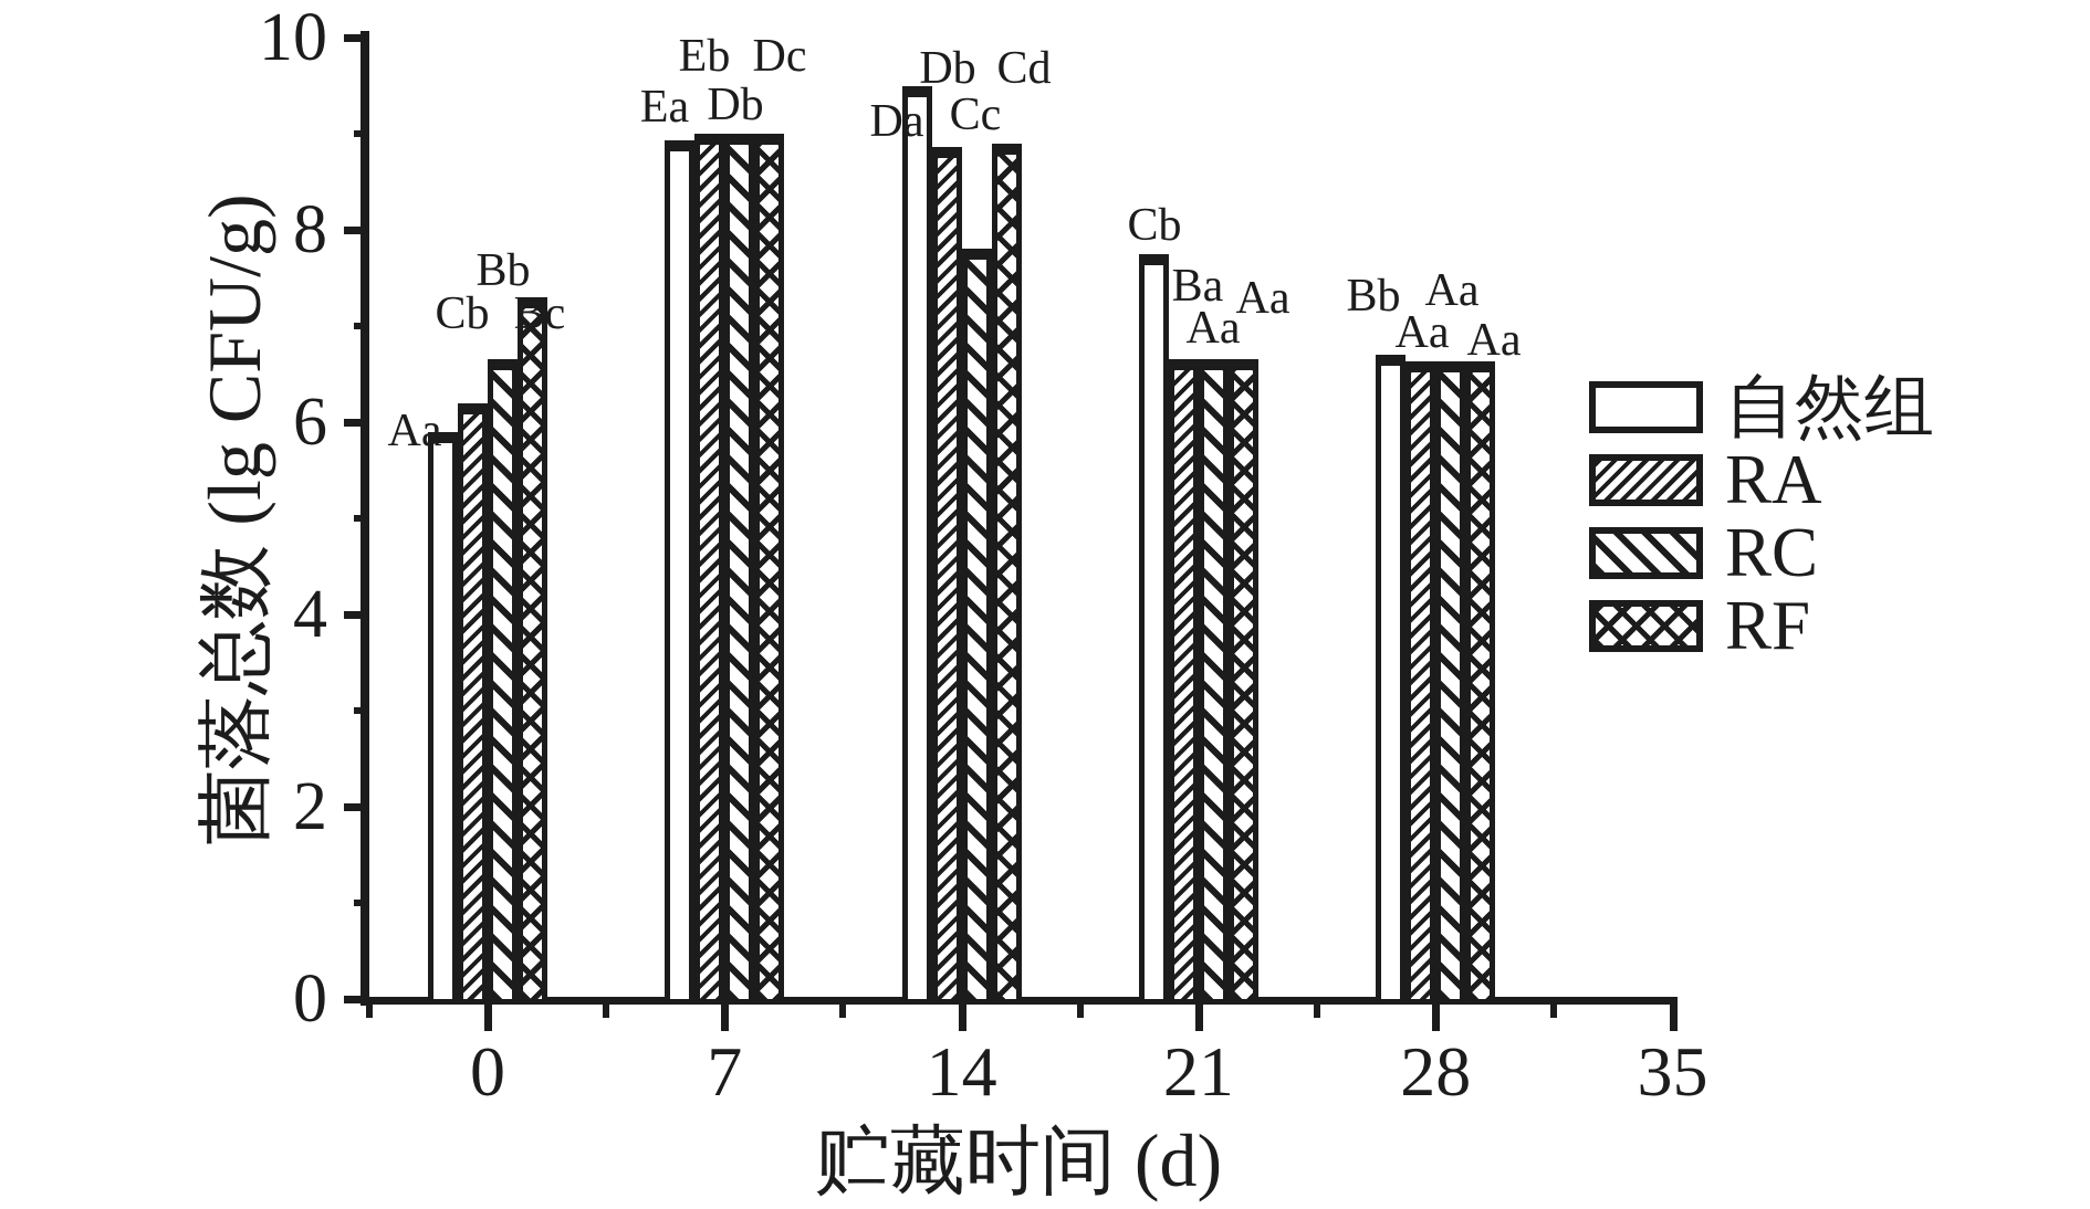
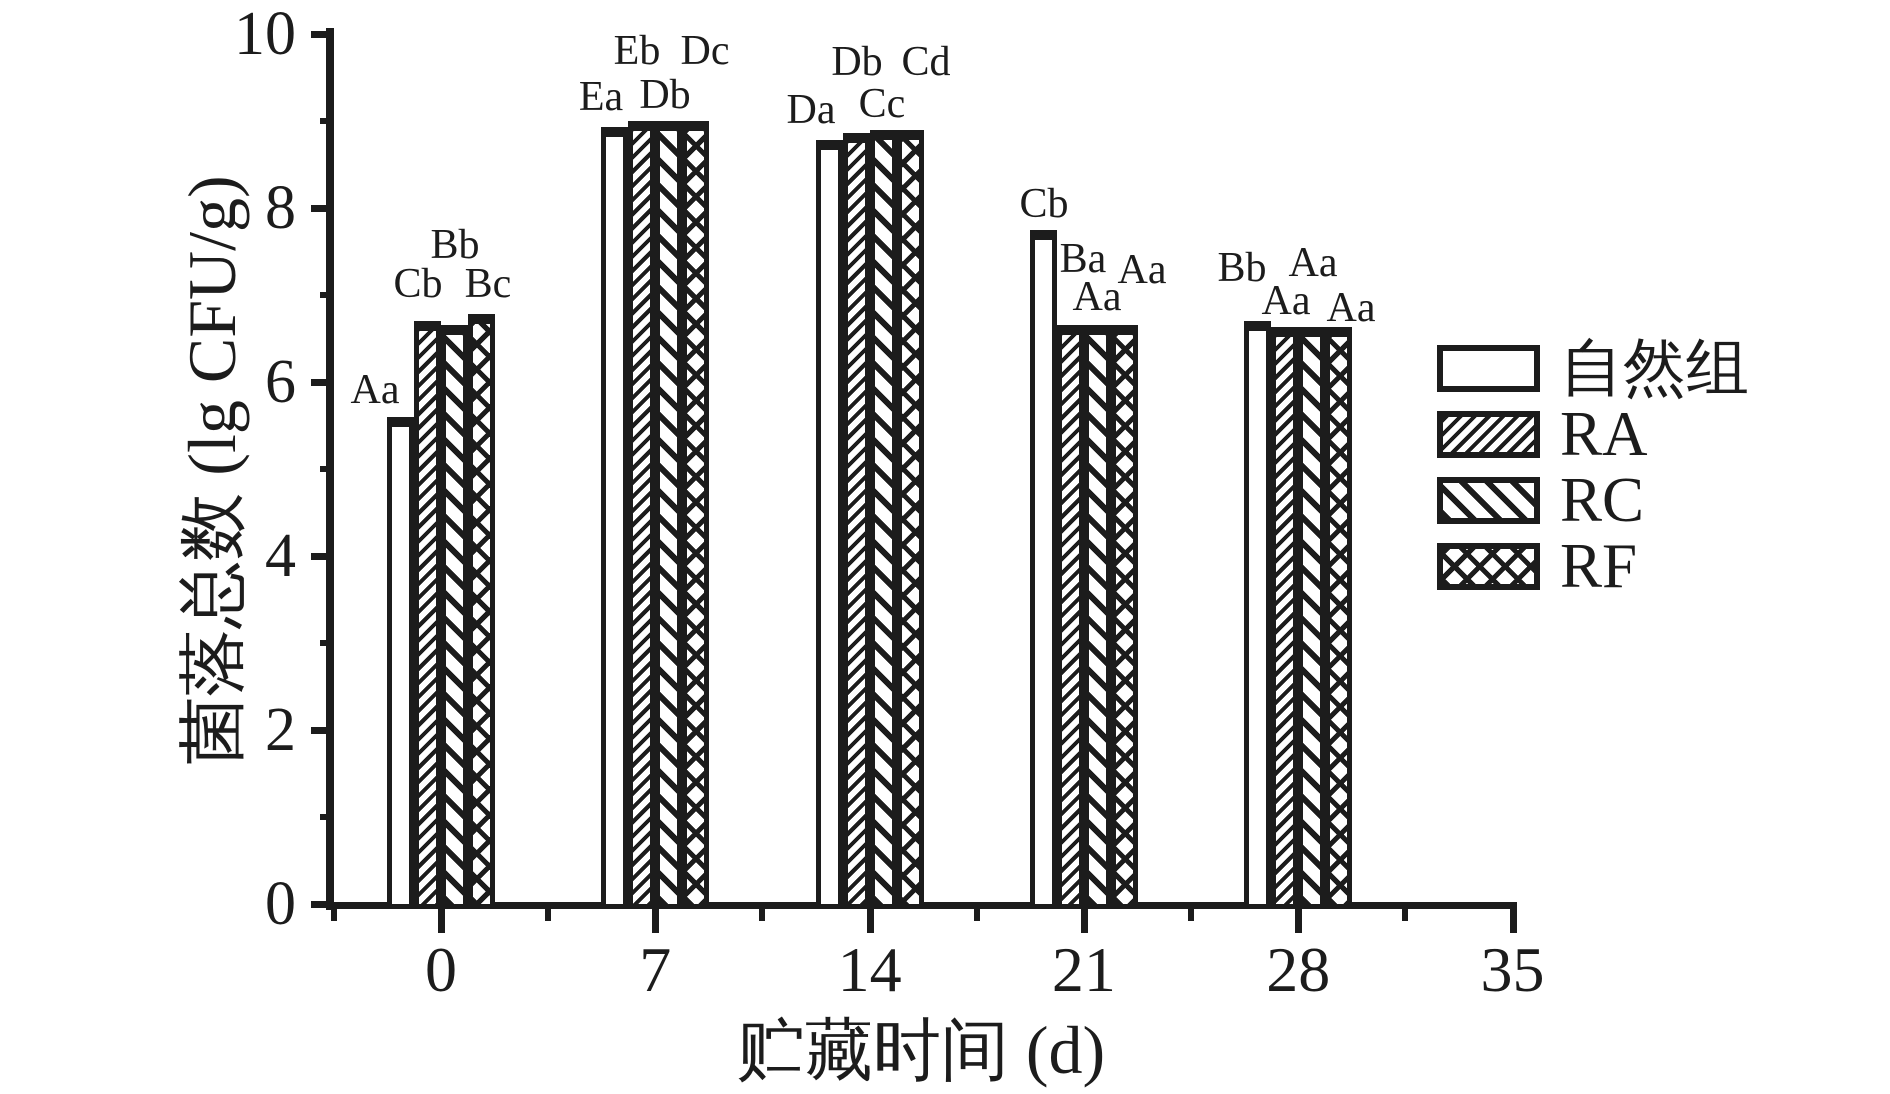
自然组/0: 5.9 -> 5.6
RA/0: 6.2 -> 6.7
RF/0: 7.3 -> 6.8
自然组/14: 9.5 -> 8.8
RC/14: 7.8 -> 8.9
